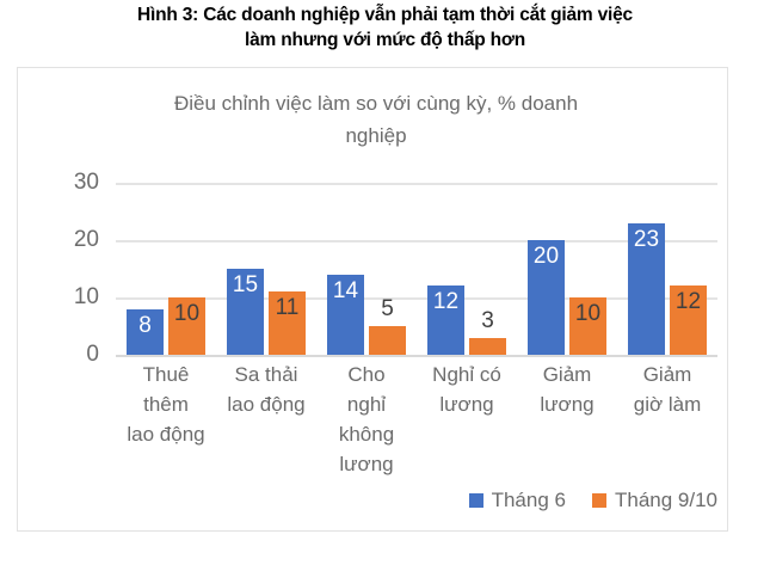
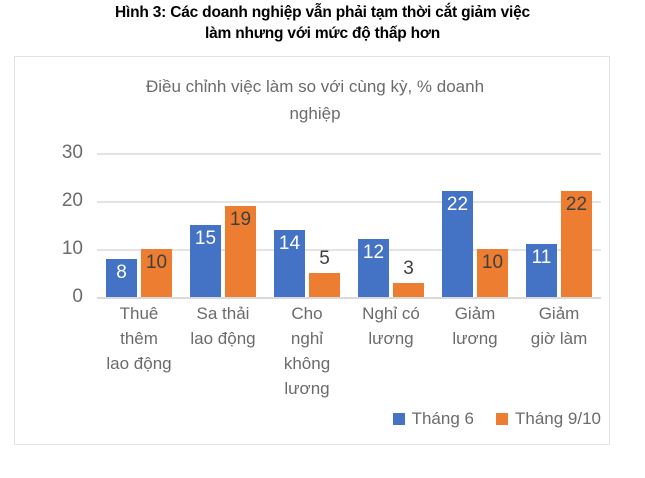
Tháng 9/10/Sa thải lao động: 11 -> 19
Tháng 6/Giảm lương: 20 -> 22
Tháng 6/Giảm giờ làm: 23 -> 11
Tháng 9/10/Giảm giờ làm: 12 -> 22
